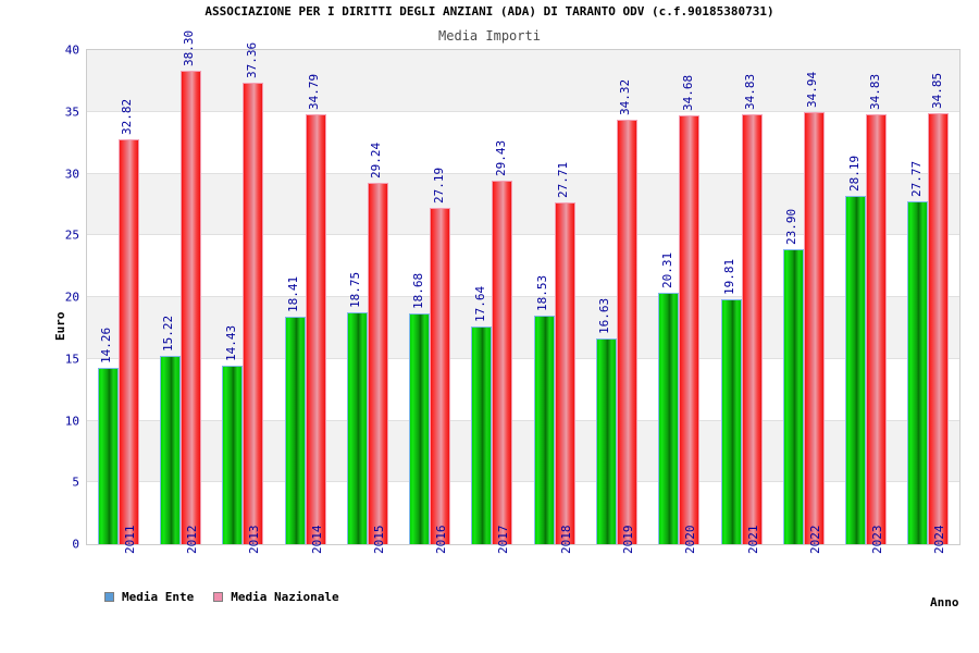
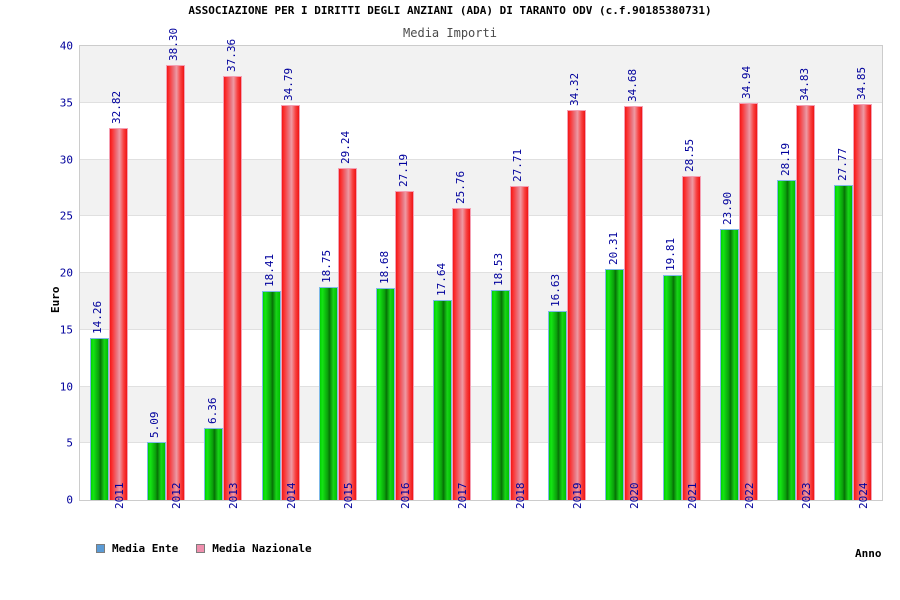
Media Ente/2012: 15.22 -> 5.09
Media Ente/2013: 14.43 -> 6.36
Media Nazionale/2017: 29.43 -> 25.76
Media Nazionale/2021: 34.83 -> 28.55
